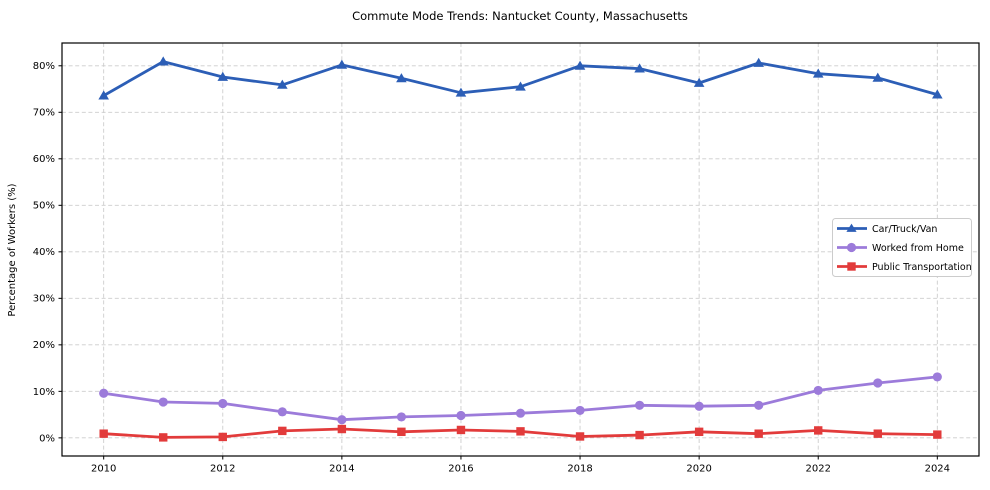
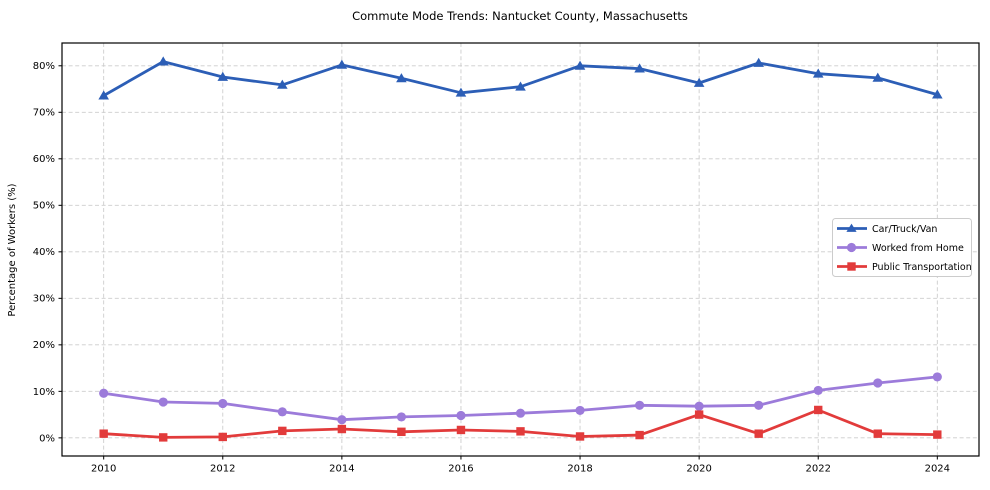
Public Transportation/2020: 1% -> 5%
Public Transportation/2022: 2% -> 6%
